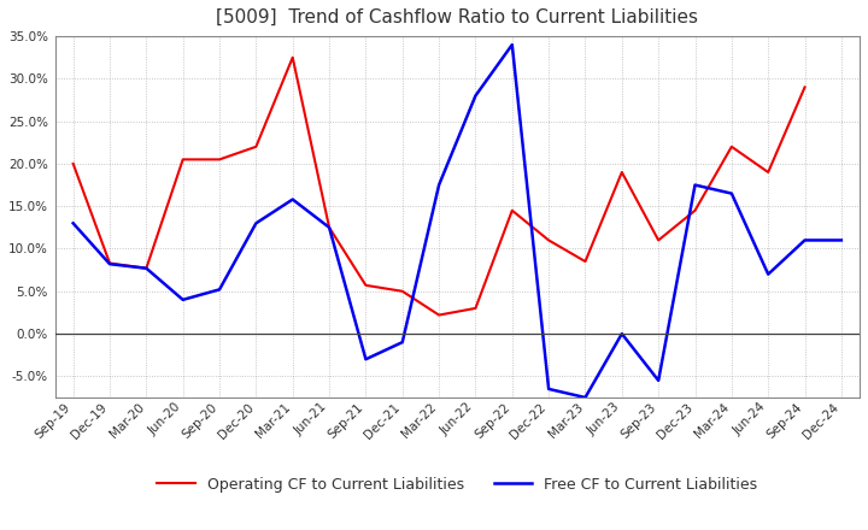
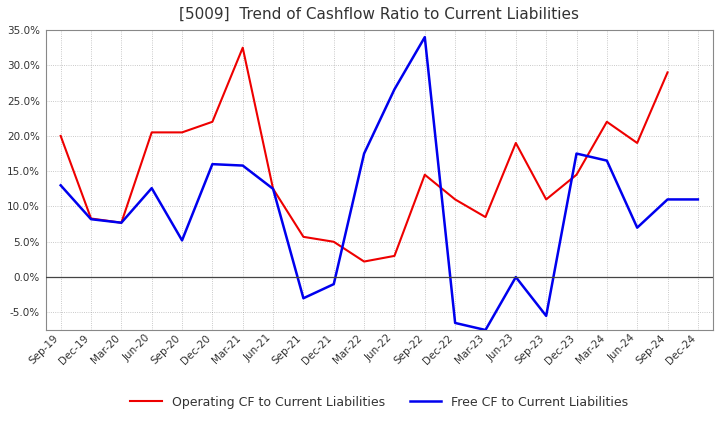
Free CF to Current Liabilities/Jun-20: 4.0% -> 12.6%
Free CF to Current Liabilities/Dec-20: 13.0% -> 16.0%
Free CF to Current Liabilities/Jun-22: 28.0% -> 26.6%
